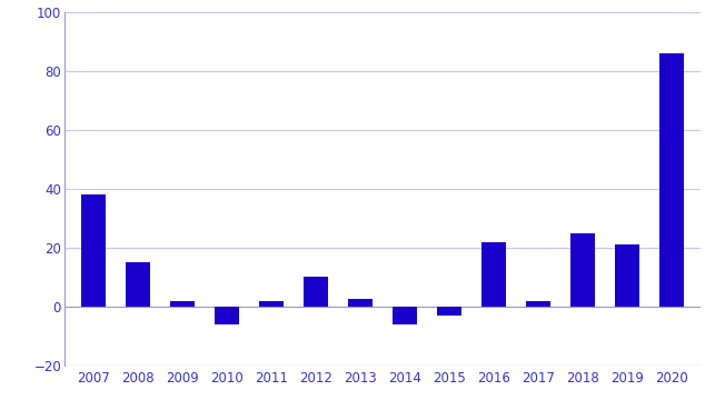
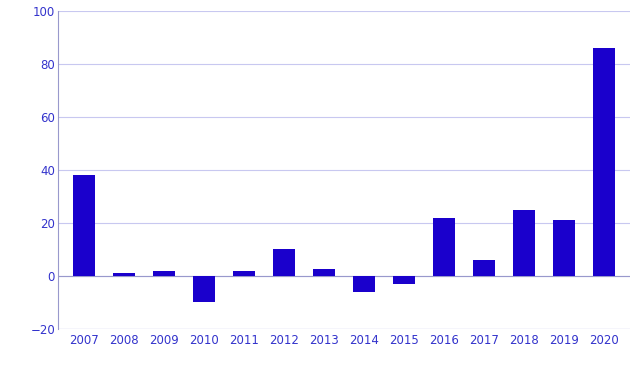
2008: 15.0 -> 1.0
2010: -6.0 -> -10.0
2017: 2.0 -> 6.0
